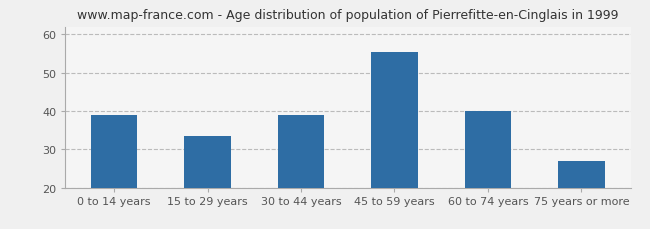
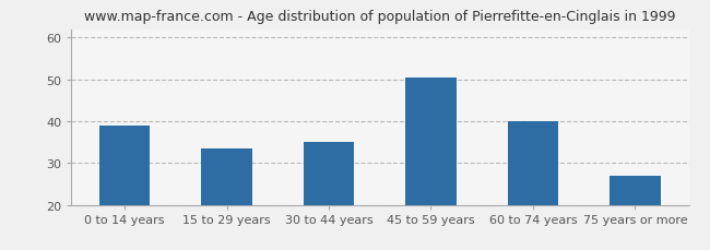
30 to 44 years: 39.0 -> 35.0
45 to 59 years: 55.5 -> 50.5
